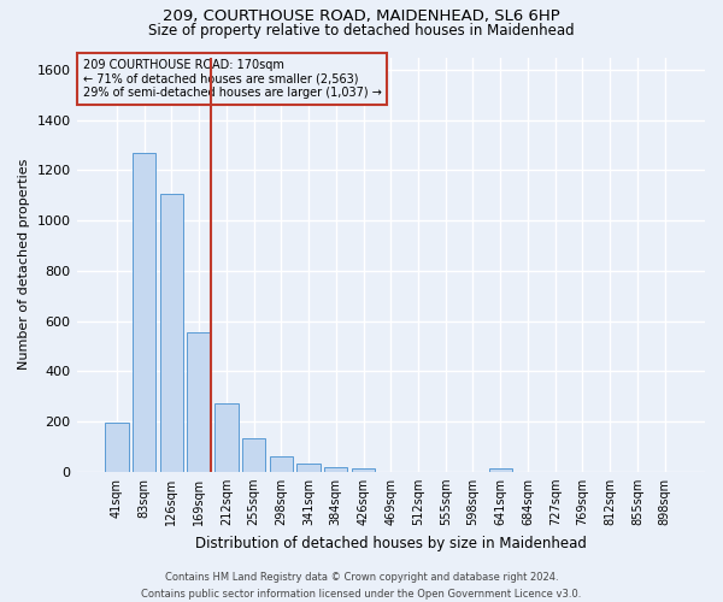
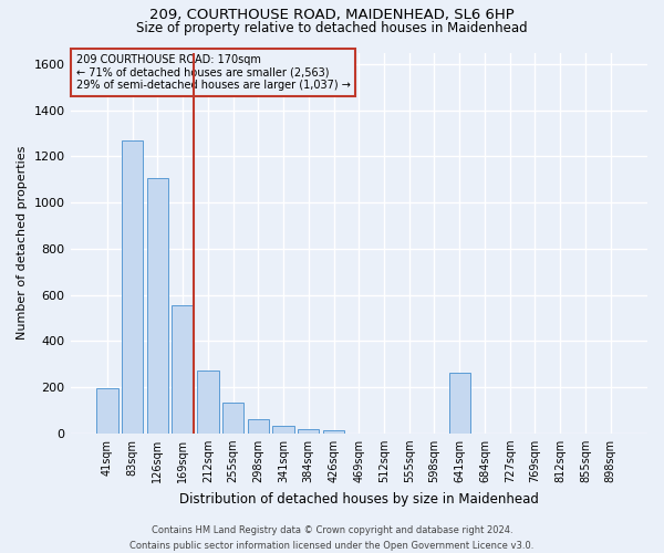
641sqm: 12 -> 265
